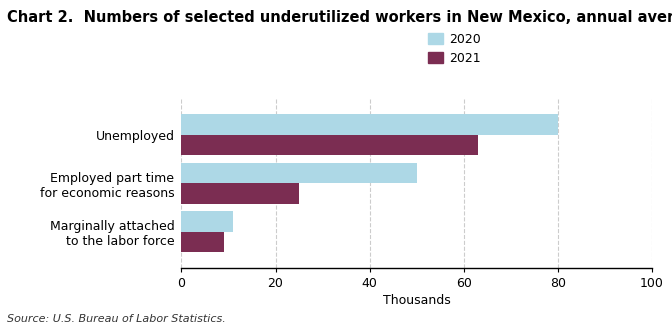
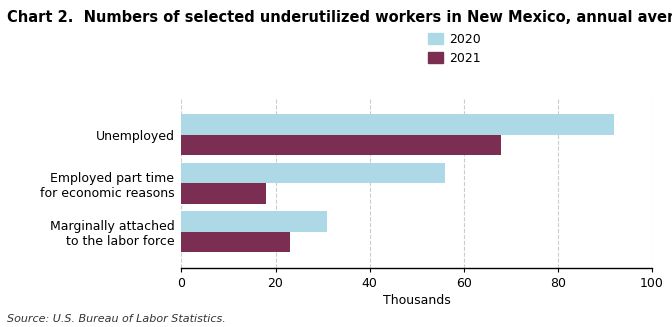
2020/Unemployed: 80 -> 92
2021/Unemployed: 63 -> 68
2020/Employed part time for economic reasons: 50 -> 56
2021/Employed part time for economic reasons: 25 -> 18
2020/Marginally attached to the labor force: 11 -> 31
2021/Marginally attached to the labor force: 9 -> 23
